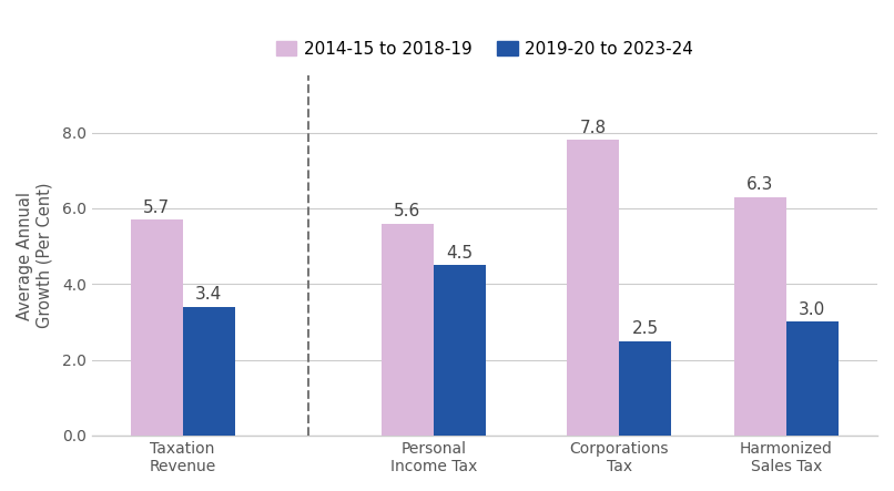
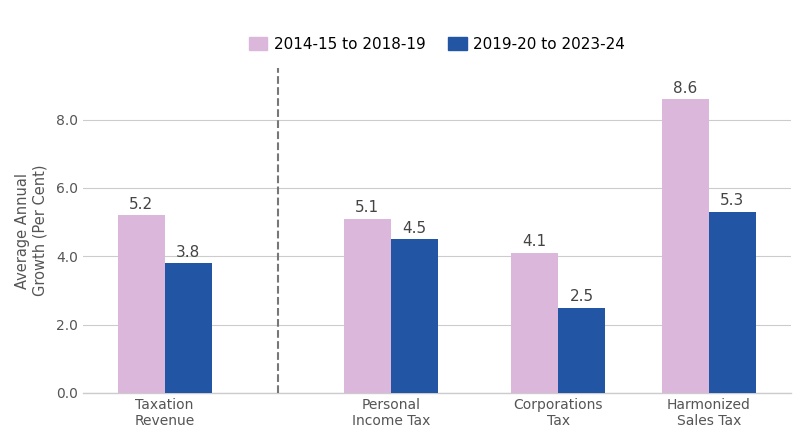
2014-15 to 2018-19/Taxation Revenue: 5.7 -> 5.2
2019-20 to 2023-24/Taxation Revenue: 3.4 -> 3.8
2014-15 to 2018-19/Personal Income Tax: 5.6 -> 5.1
2014-15 to 2018-19/Corporations Tax: 7.8 -> 4.1
2014-15 to 2018-19/Harmonized Sales Tax: 6.3 -> 8.6
2019-20 to 2023-24/Harmonized Sales Tax: 3.0 -> 5.3
